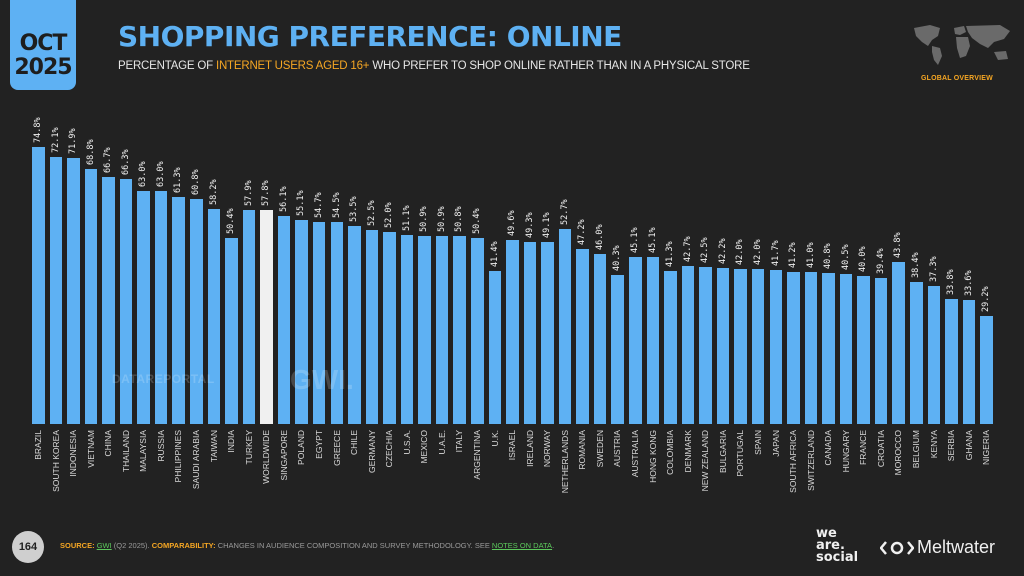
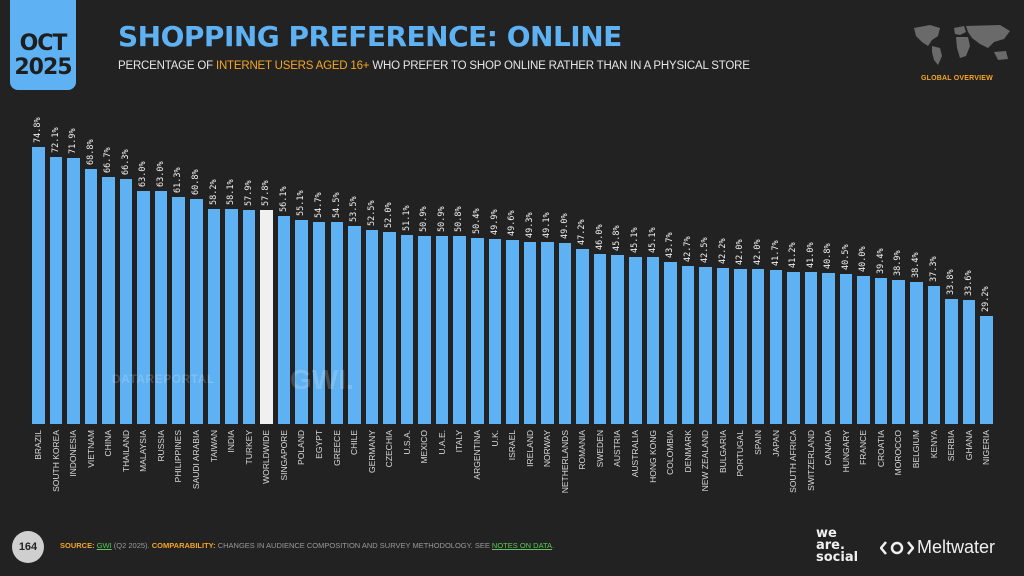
INDIA: 50.4% -> 58.1%
U.K.: 41.4% -> 49.9%
NETHERLANDS: 52.7% -> 49.0%
AUSTRIA: 40.3% -> 45.8%
COLOMBIA: 41.3% -> 43.7%
MOROCCO: 43.8% -> 38.9%
